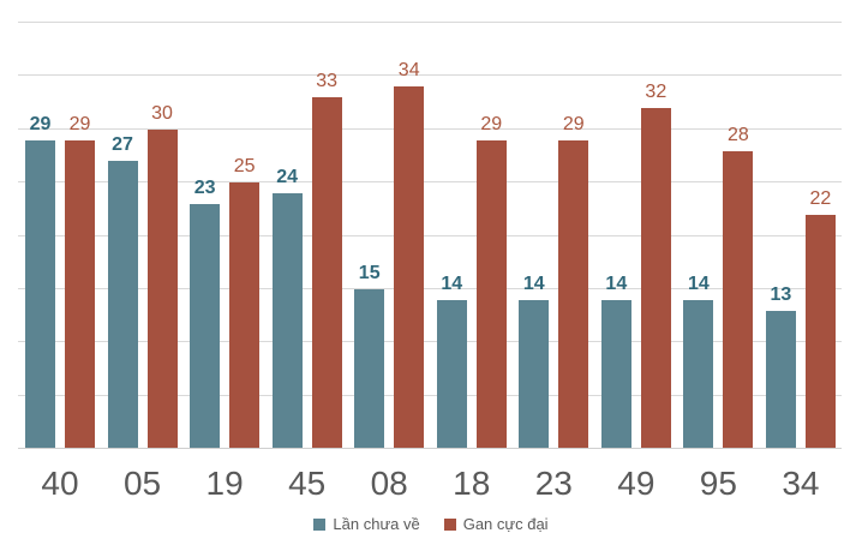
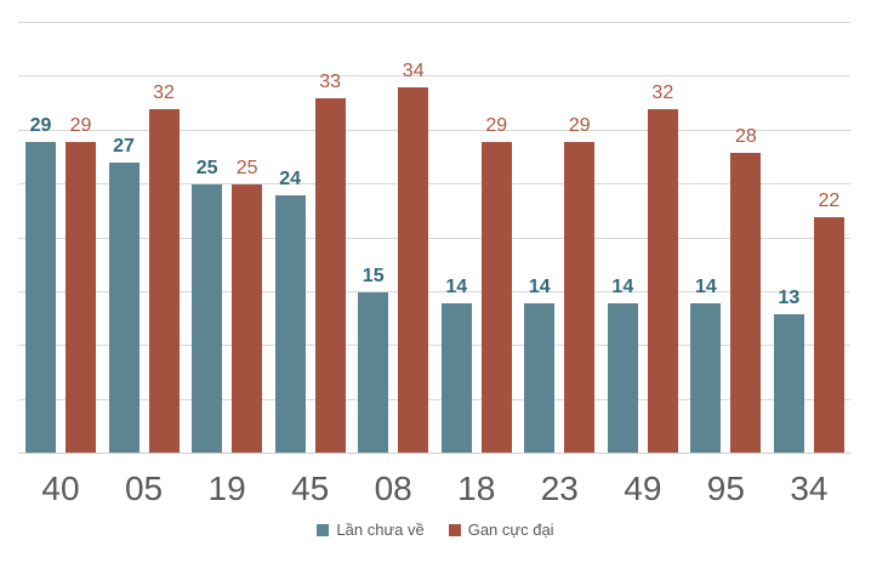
Gan cực đại/05: 30 -> 32
Lần chưa về/19: 23 -> 25
